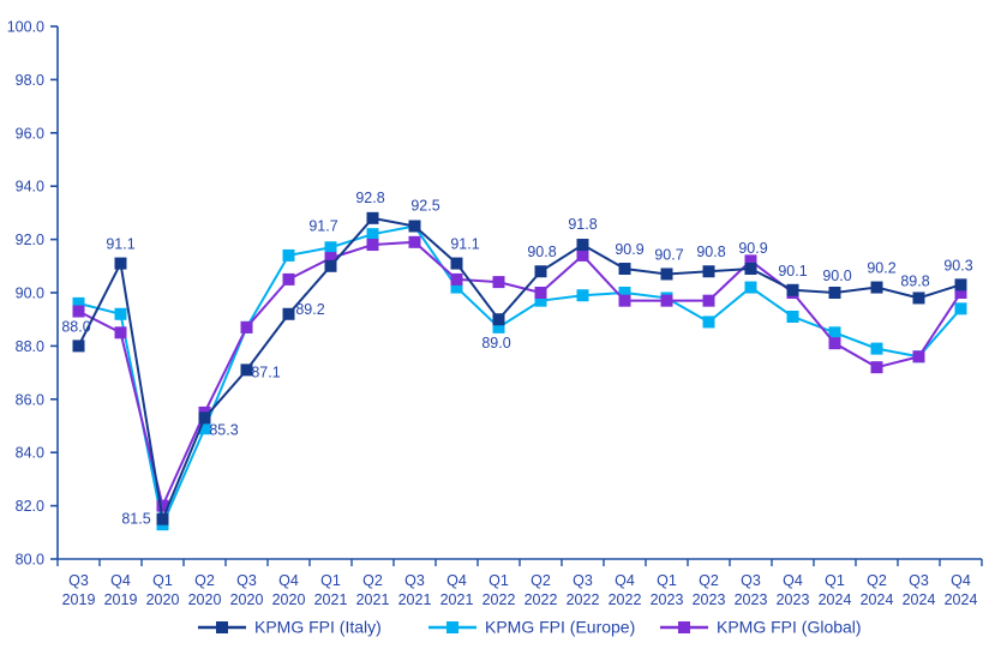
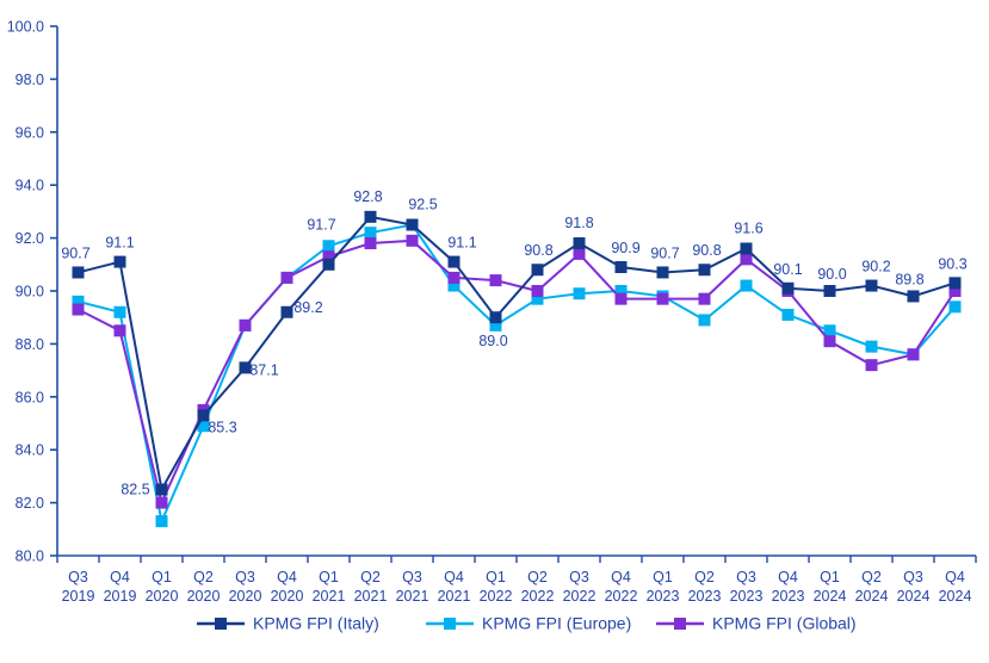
KPMG FPI (Italy)/Q3 2019: 88.0 -> 90.7
KPMG FPI (Italy)/Q1 2020: 81.5 -> 82.5
KPMG FPI (Europe)/Q4 2020: 91.4 -> 90.5
KPMG FPI (Italy)/Q3 2023: 90.9 -> 91.6
